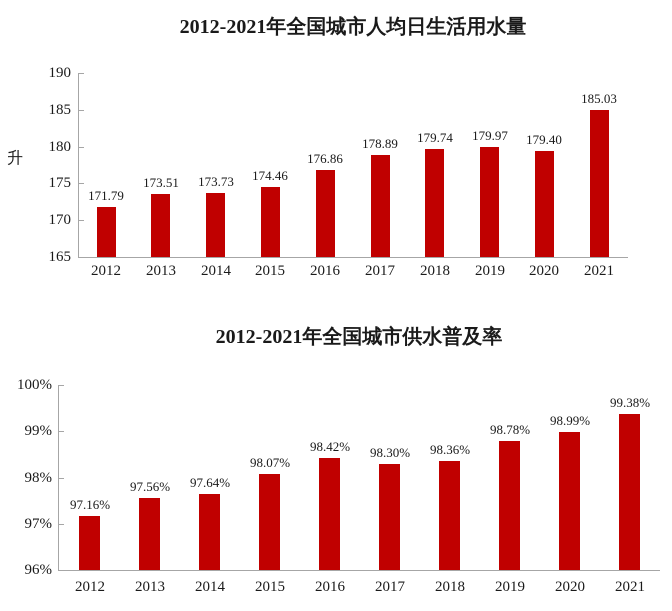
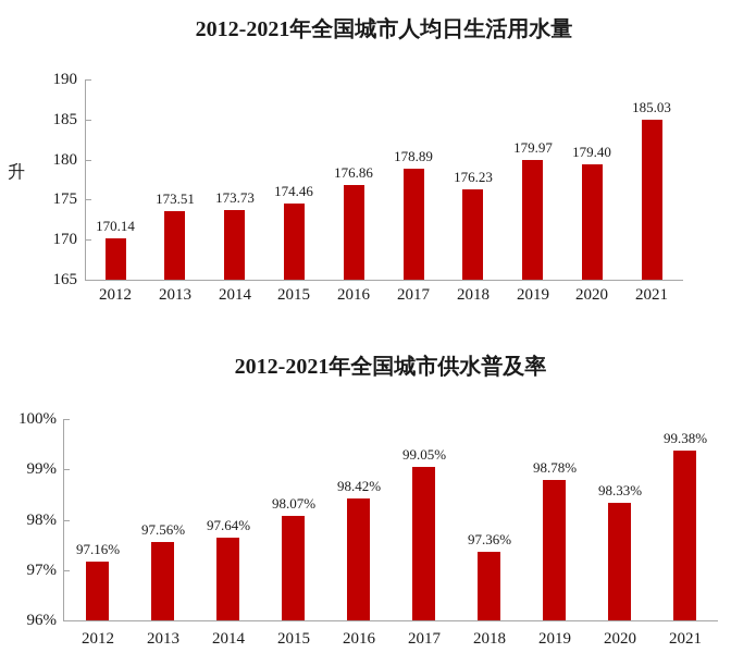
2012-2021年全国城市人均日生活用水量/2012: 171.79 -> 170.14
2012-2021年全国城市人均日生活用水量/2018: 179.74 -> 176.23
2012-2021年全国城市供水普及率/2017: 98.30% -> 99.05%
2012-2021年全国城市供水普及率/2018: 98.36% -> 97.36%
2012-2021年全国城市供水普及率/2020: 98.99% -> 98.33%
